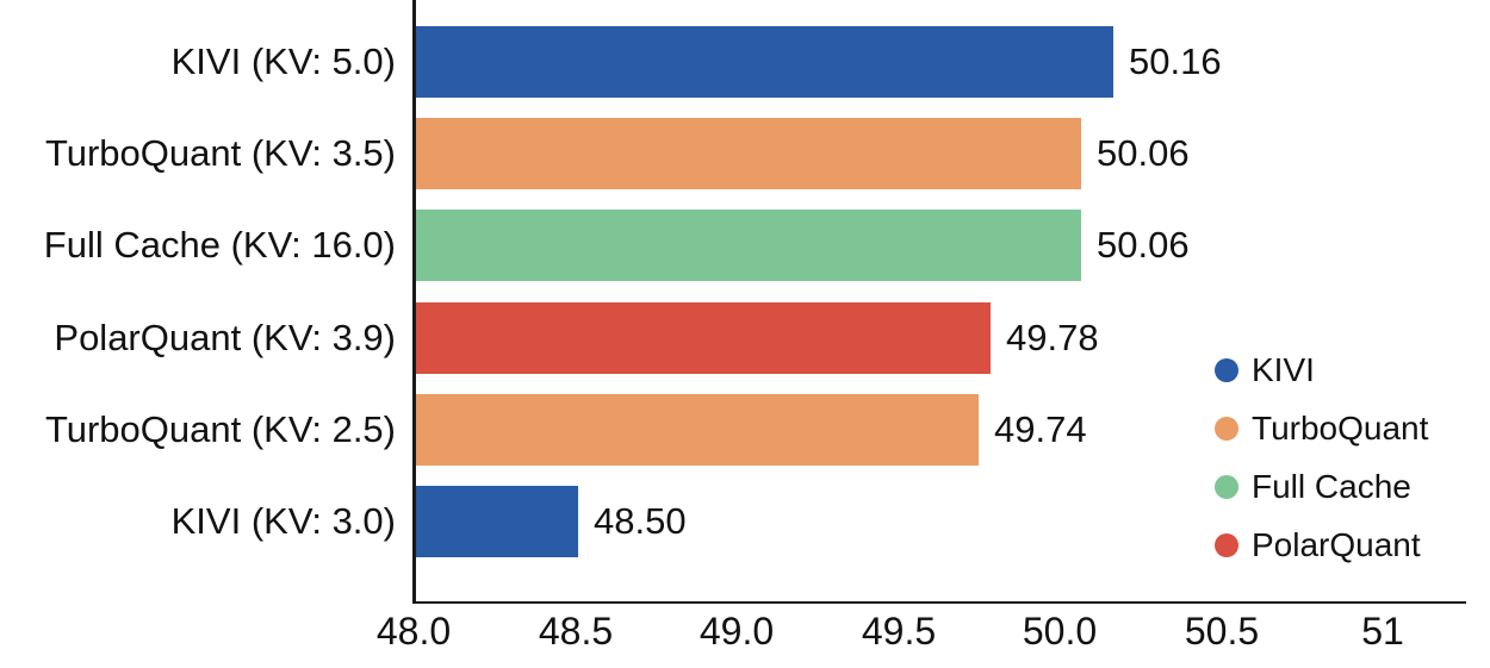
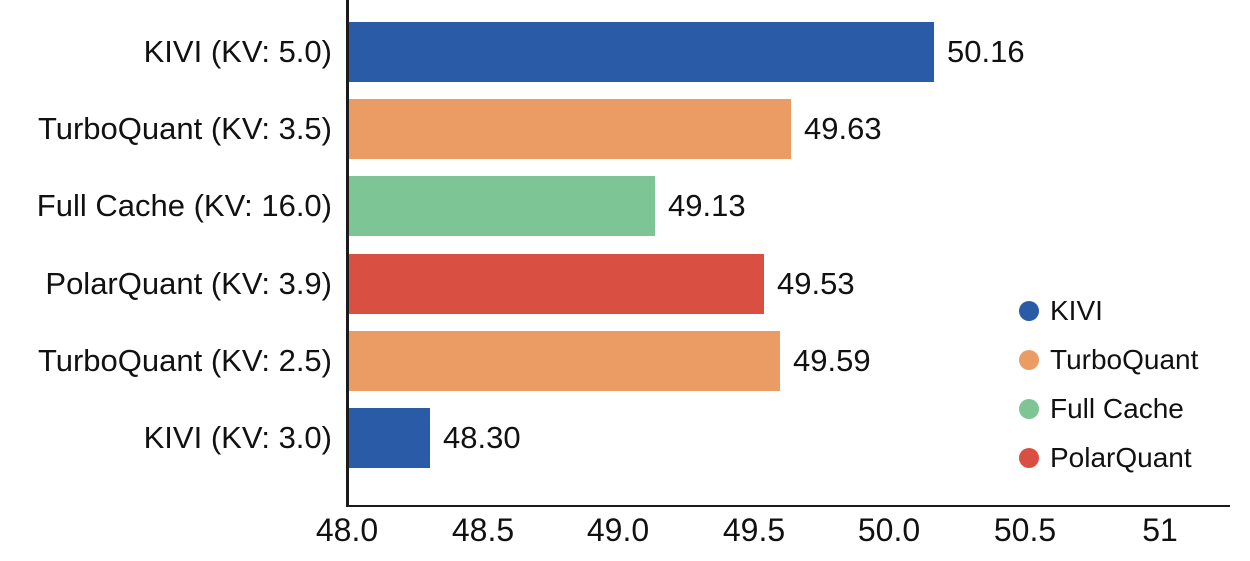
TurboQuant (KV: 3.5): 50.06 -> 49.63
Full Cache (KV: 16.0): 50.06 -> 49.13
PolarQuant (KV: 3.9): 49.78 -> 49.53
TurboQuant (KV: 2.5): 49.74 -> 49.59
KIVI (KV: 3.0): 48.50 -> 48.30
